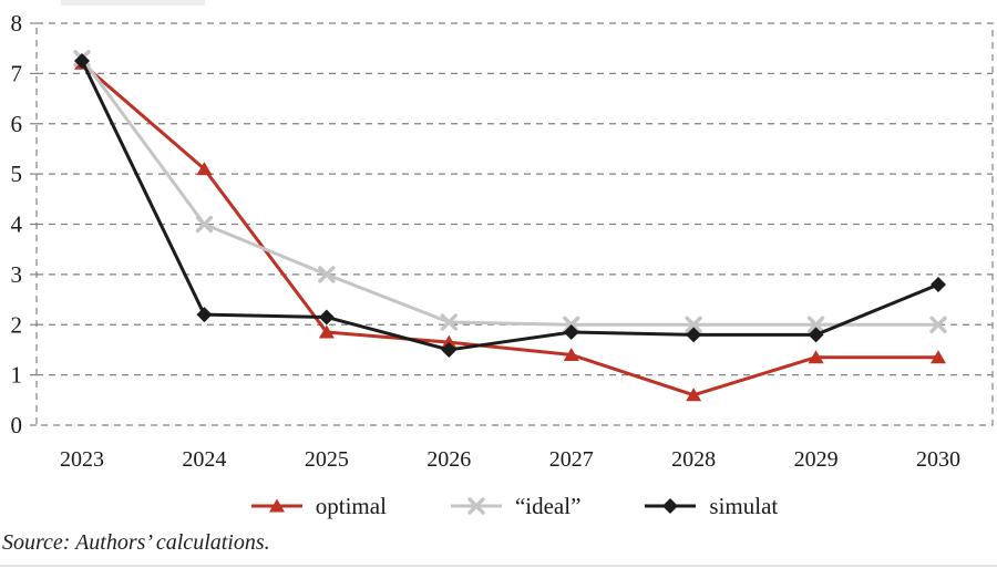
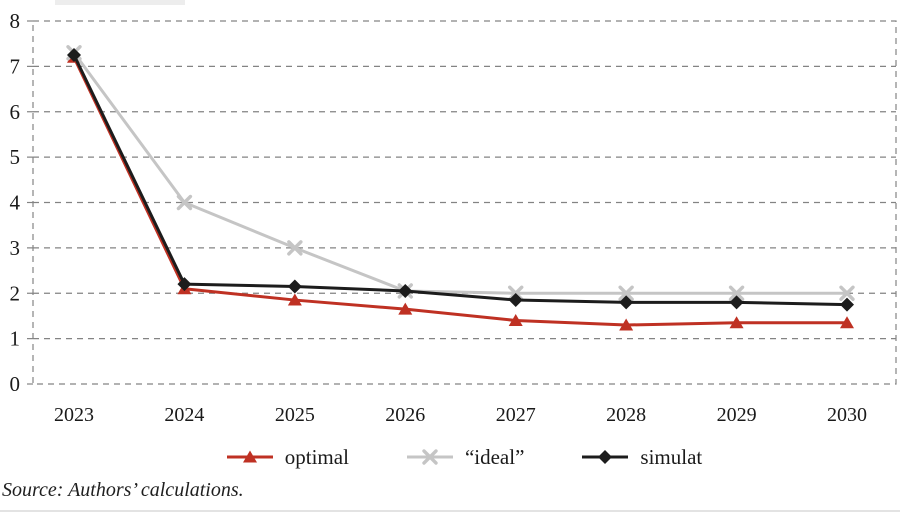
optimal/2024: 5.1 -> 2.1
simulat/2026: 1.5 -> 2.0
optimal/2028: 0.6 -> 1.3
simulat/2030: 2.8 -> 1.8
